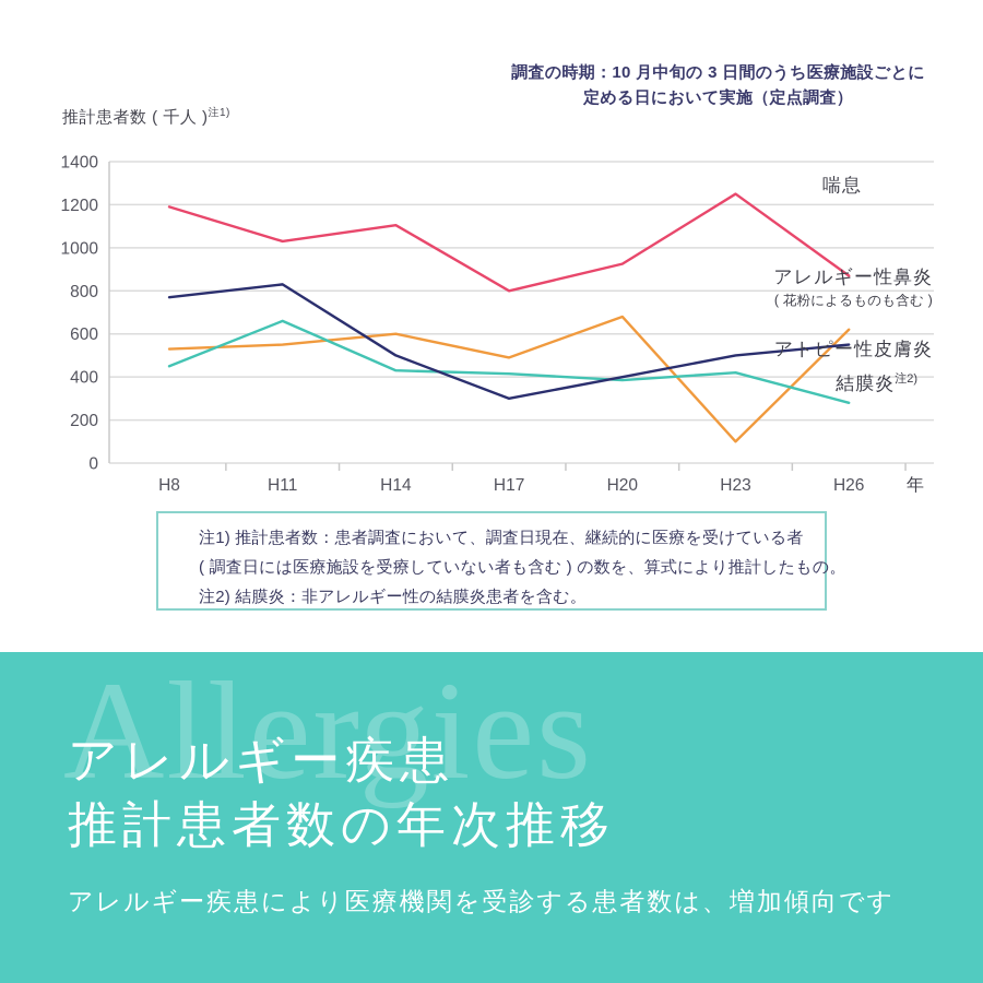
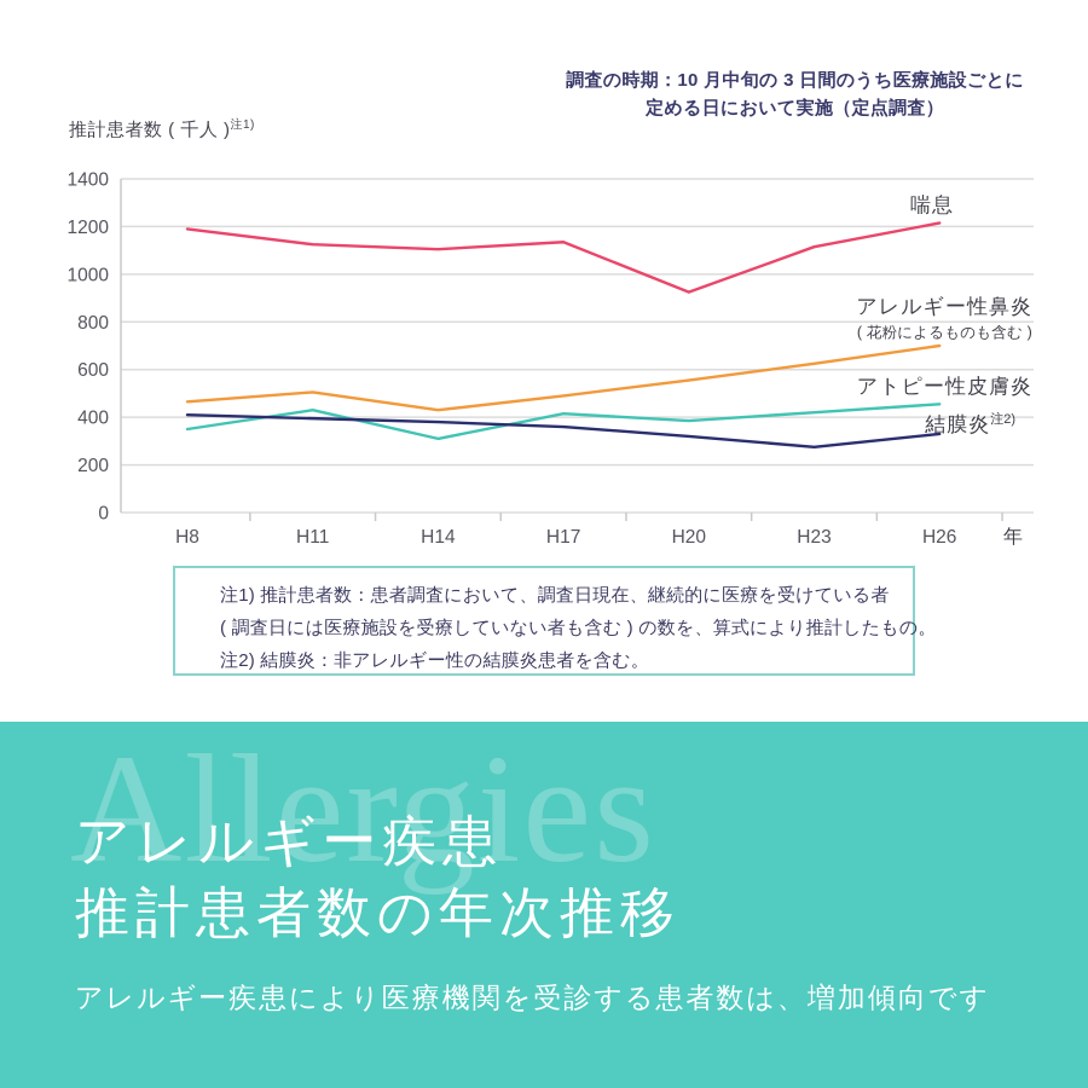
アレルギー性鼻炎/H8: 530 -> 460
アトピー性皮膚炎/H8: 450 -> 350
結膜炎/H8: 770 -> 410
喘息/H11: 1030 -> 1120
アレルギー性鼻炎/H11: 550 -> 500
アトピー性皮膚炎/H11: 660 -> 430
結膜炎/H11: 830 -> 400
アレルギー性鼻炎/H14: 600 -> 430
アトピー性皮膚炎/H14: 430 -> 310
結膜炎/H14: 500 -> 380
喘息/H17: 800 -> 1140
結膜炎/H17: 300 -> 360
アレルギー性鼻炎/H20: 680 -> 560
結膜炎/H20: 400 -> 320
喘息/H23: 1250 -> 1120
アレルギー性鼻炎/H23: 100 -> 620
結膜炎/H23: 500 -> 280
喘息/H26: 870 -> 1220
アレルギー性鼻炎/H26: 620 -> 700
アトピー性皮膚炎/H26: 280 -> 460
結膜炎/H26: 550 -> 330
